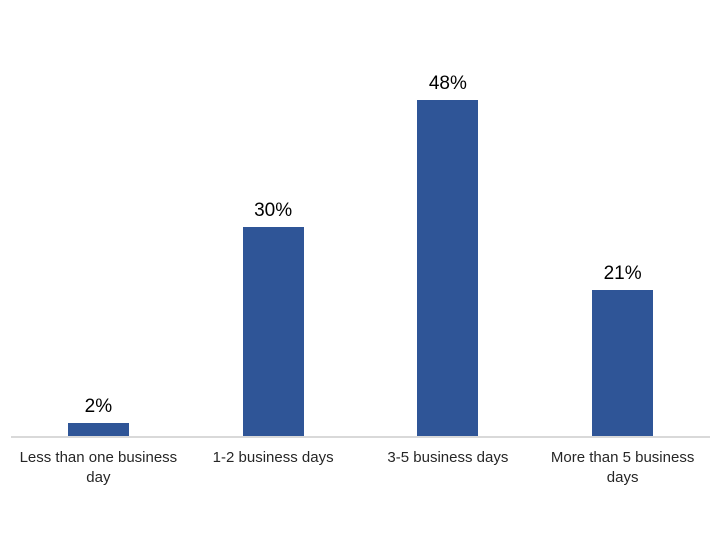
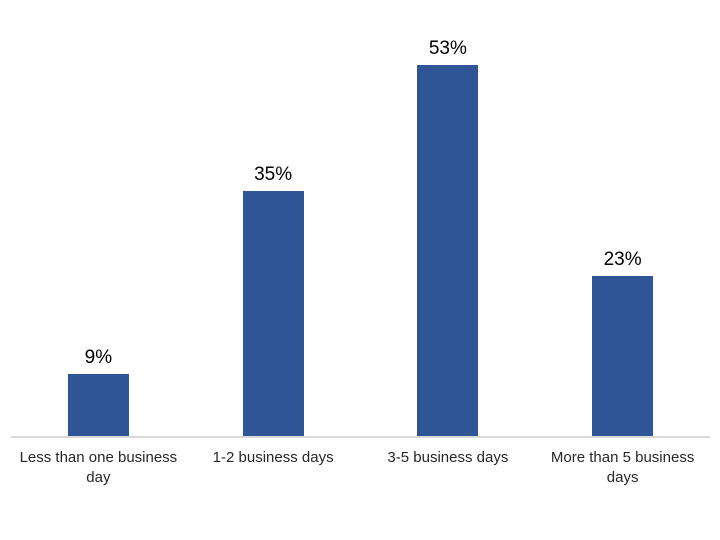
Less than one business day: 2% -> 9%
1-2 business days: 30% -> 35%
3-5 business days: 48% -> 53%
More than 5 business days: 21% -> 23%
